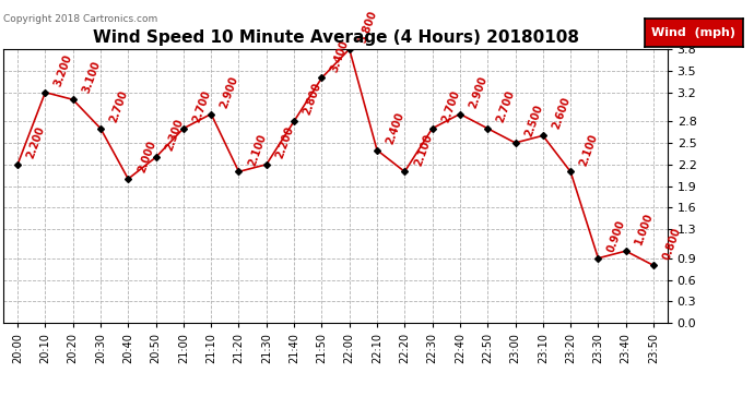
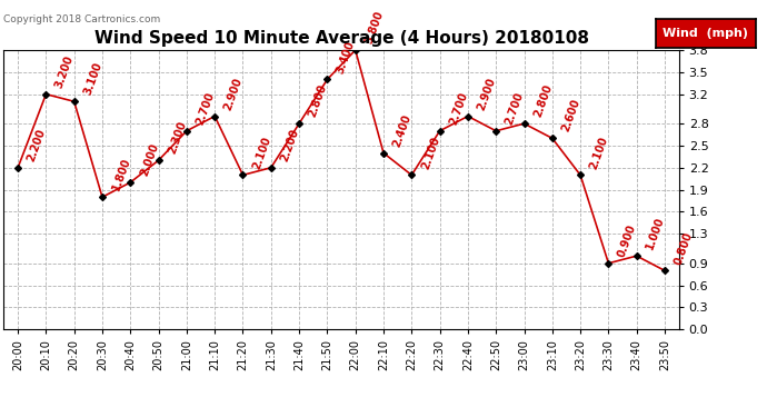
20:30: 2.700 -> 1.800
23:00: 2.500 -> 2.800
